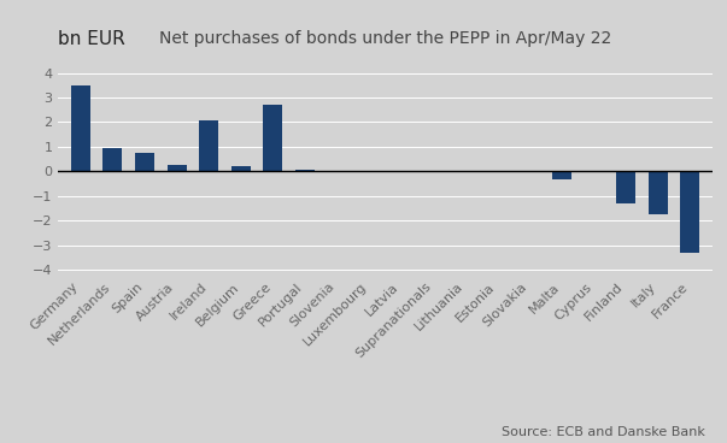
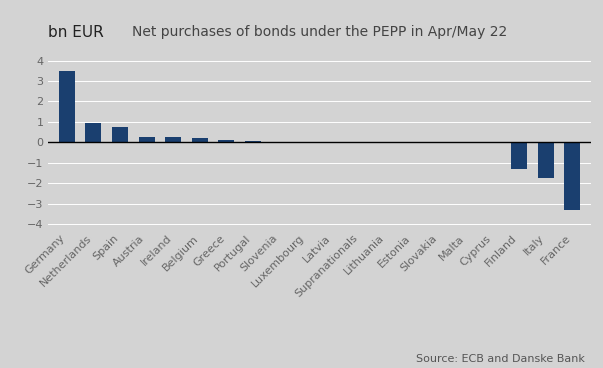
Ireland: 2.05 -> 0.27
Greece: 2.70 -> 0.13
Malta: -0.35 -> -0.02
